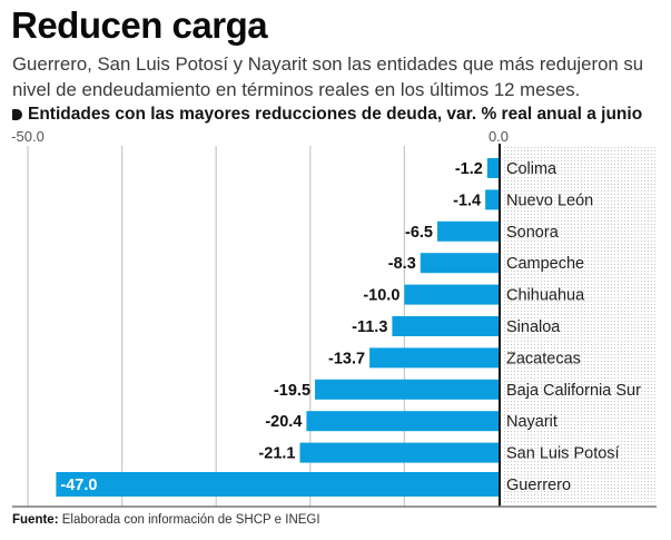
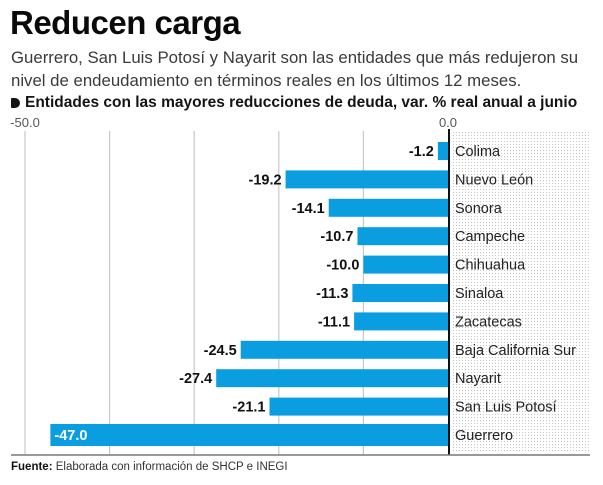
Nuevo León: -1.4 -> -19.2
Sonora: -6.5 -> -14.1
Campeche: -8.3 -> -10.7
Zacatecas: -13.7 -> -11.1
Baja California Sur: -19.5 -> -24.5
Nayarit: -20.4 -> -27.4
